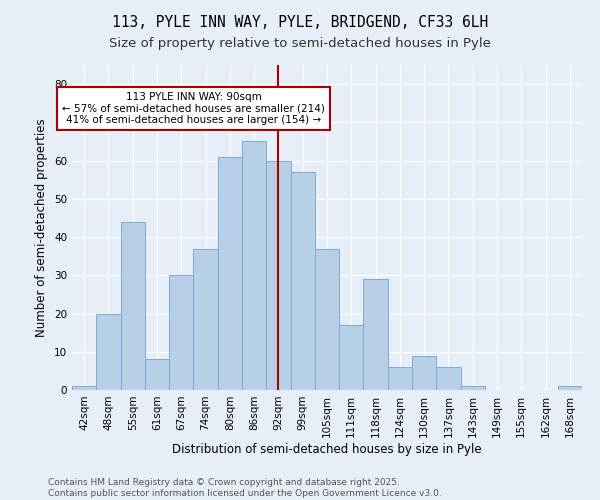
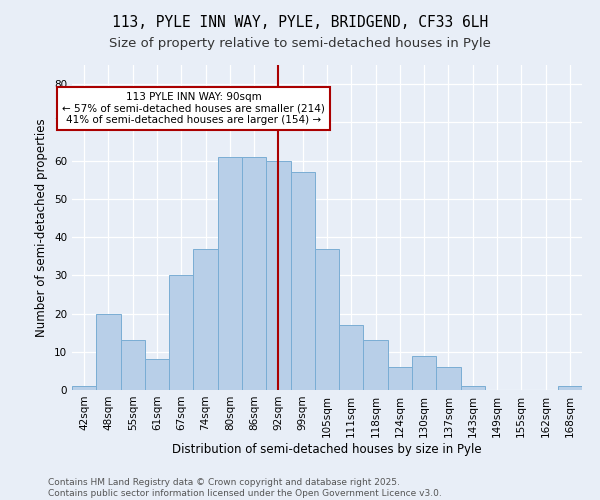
55sqm: 44 -> 13
86sqm: 65 -> 61
118sqm: 29 -> 13
